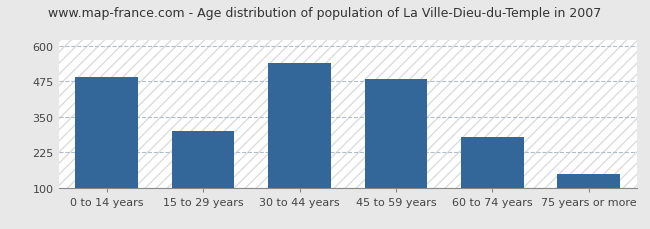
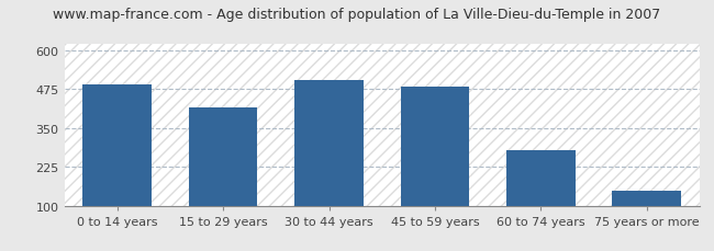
15 to 29 years: 300 -> 415
30 to 44 years: 540 -> 505
